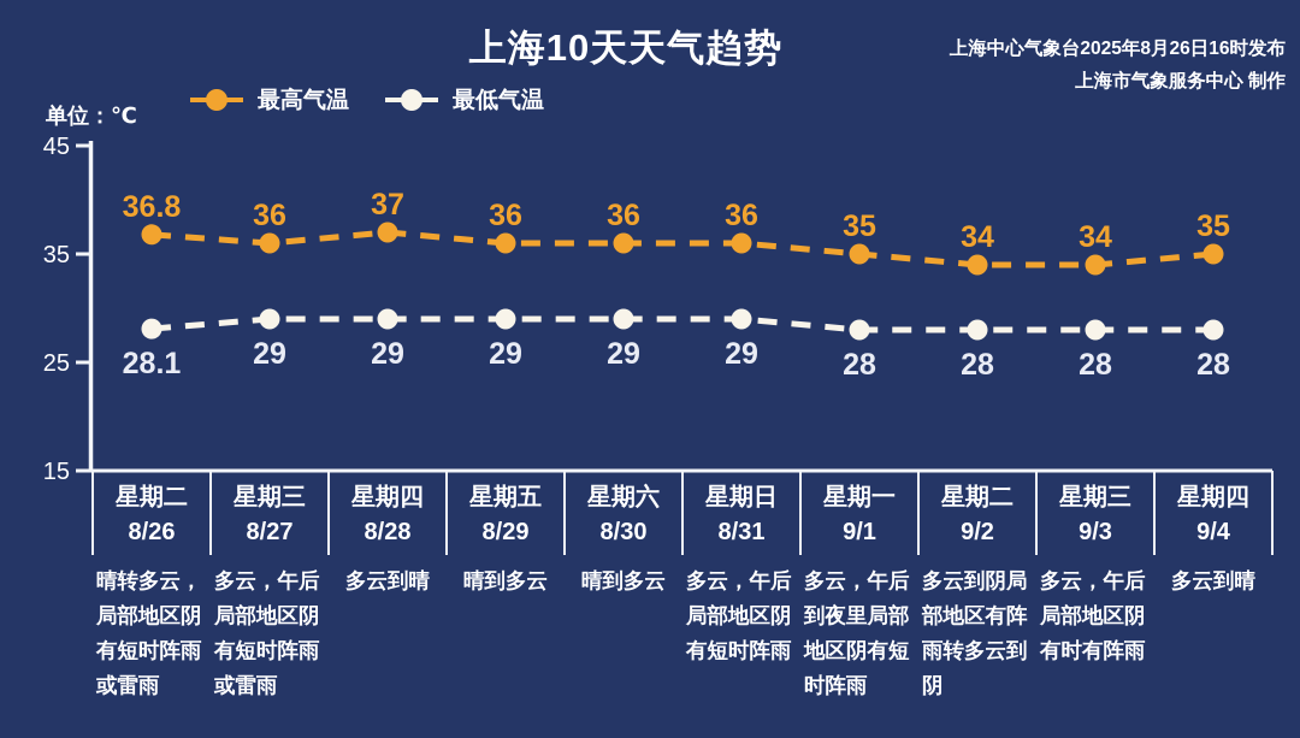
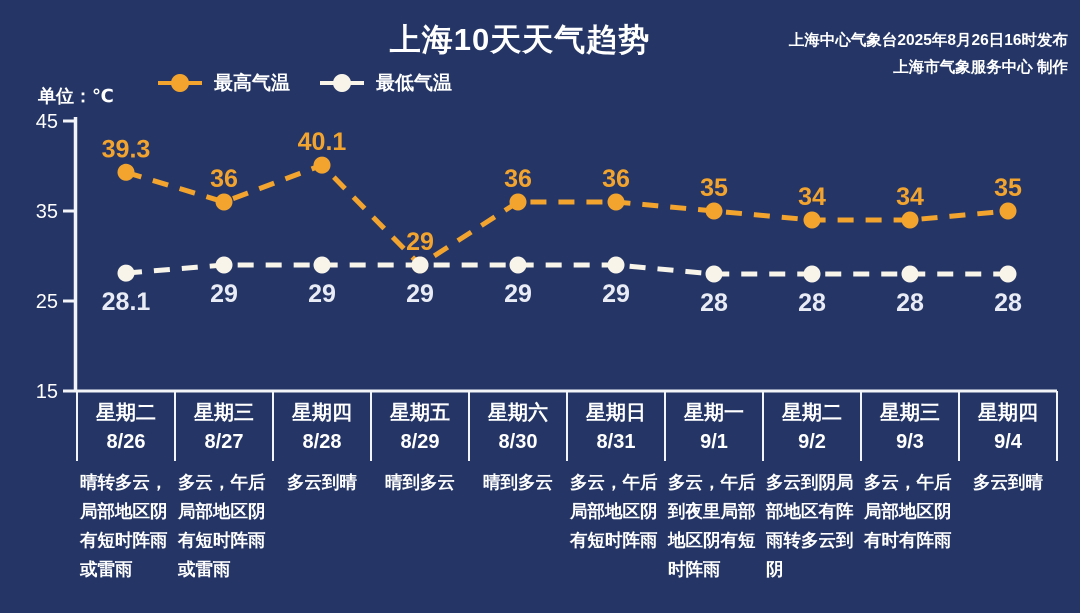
最高气温/8/26: 36.8 -> 39.3
最高气温/8/28: 37 -> 40.1
最高气温/8/29: 36 -> 29
